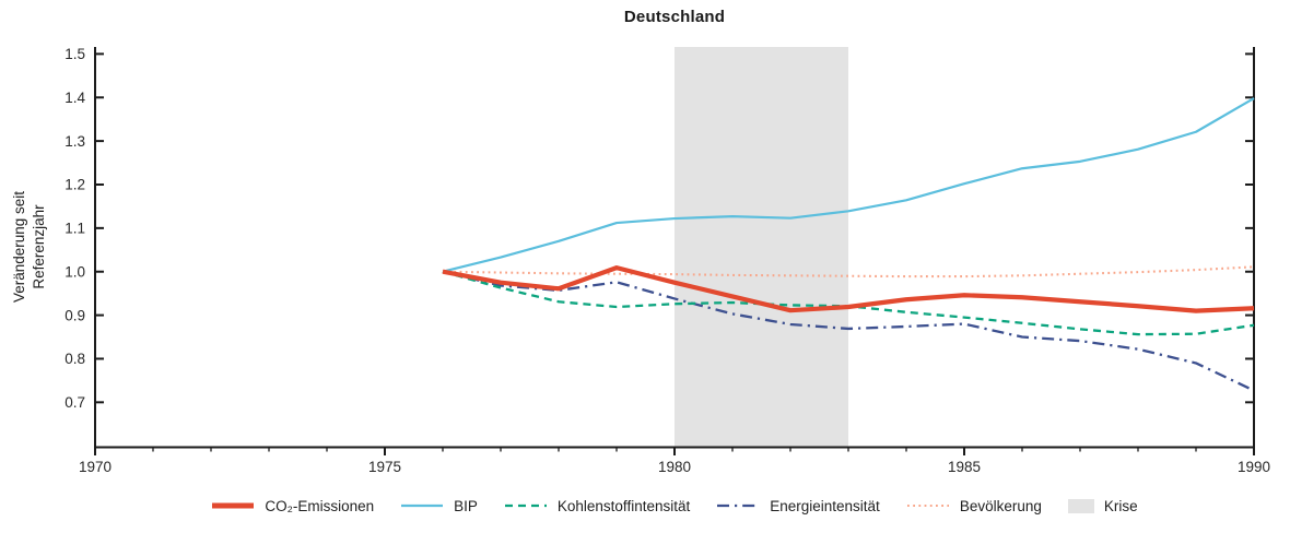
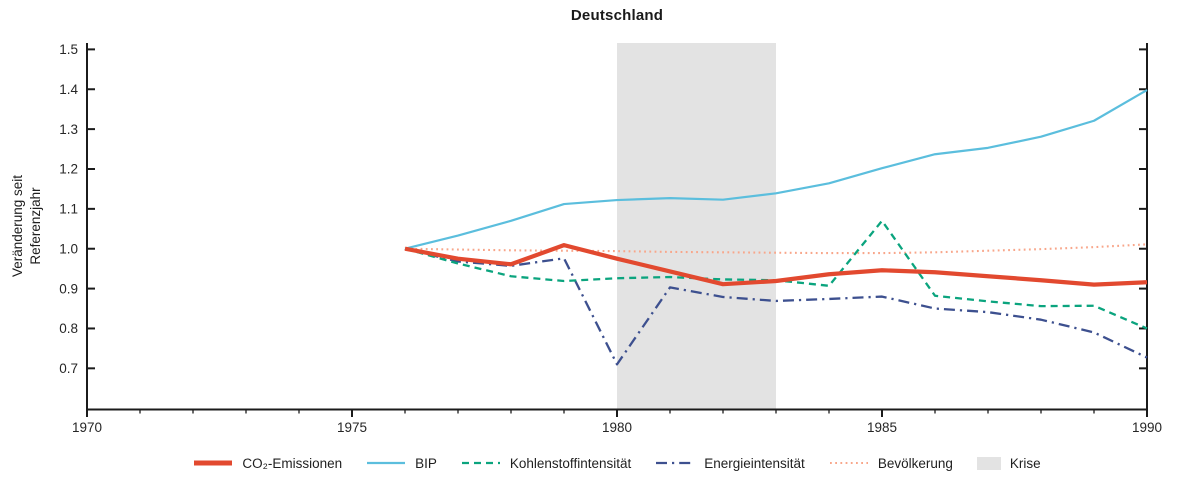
Energieintensität/1980: 0.94 -> 0.71
Kohlenstoffintensität/1985: 0.90 -> 1.07
Kohlenstoffintensität/1990: 0.88 -> 0.80
